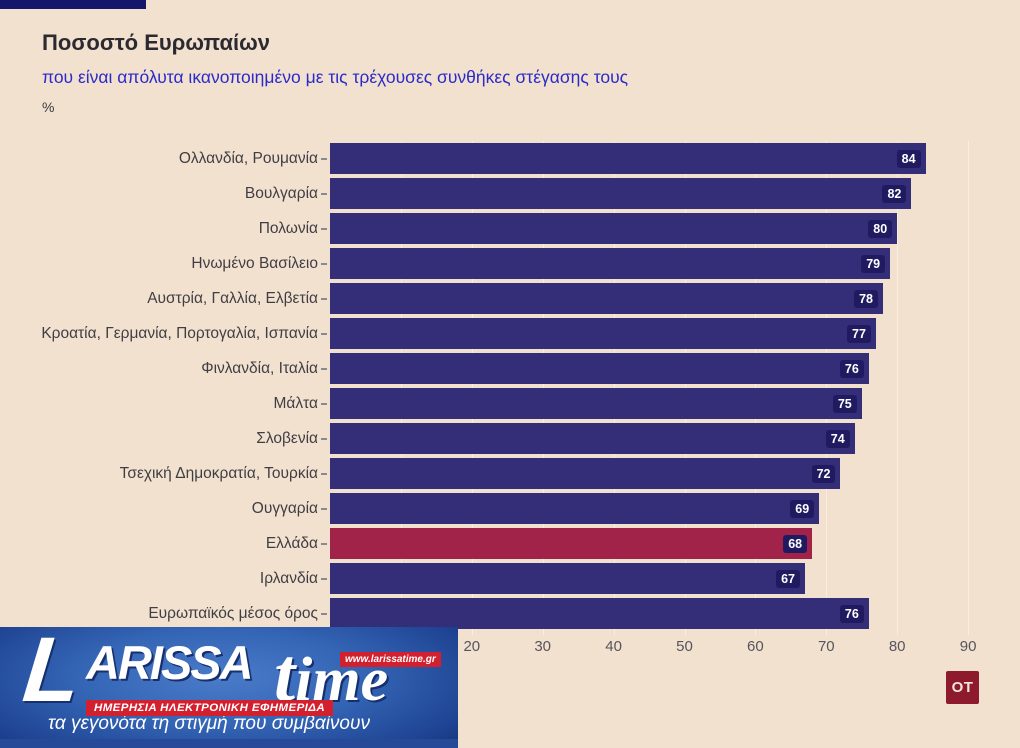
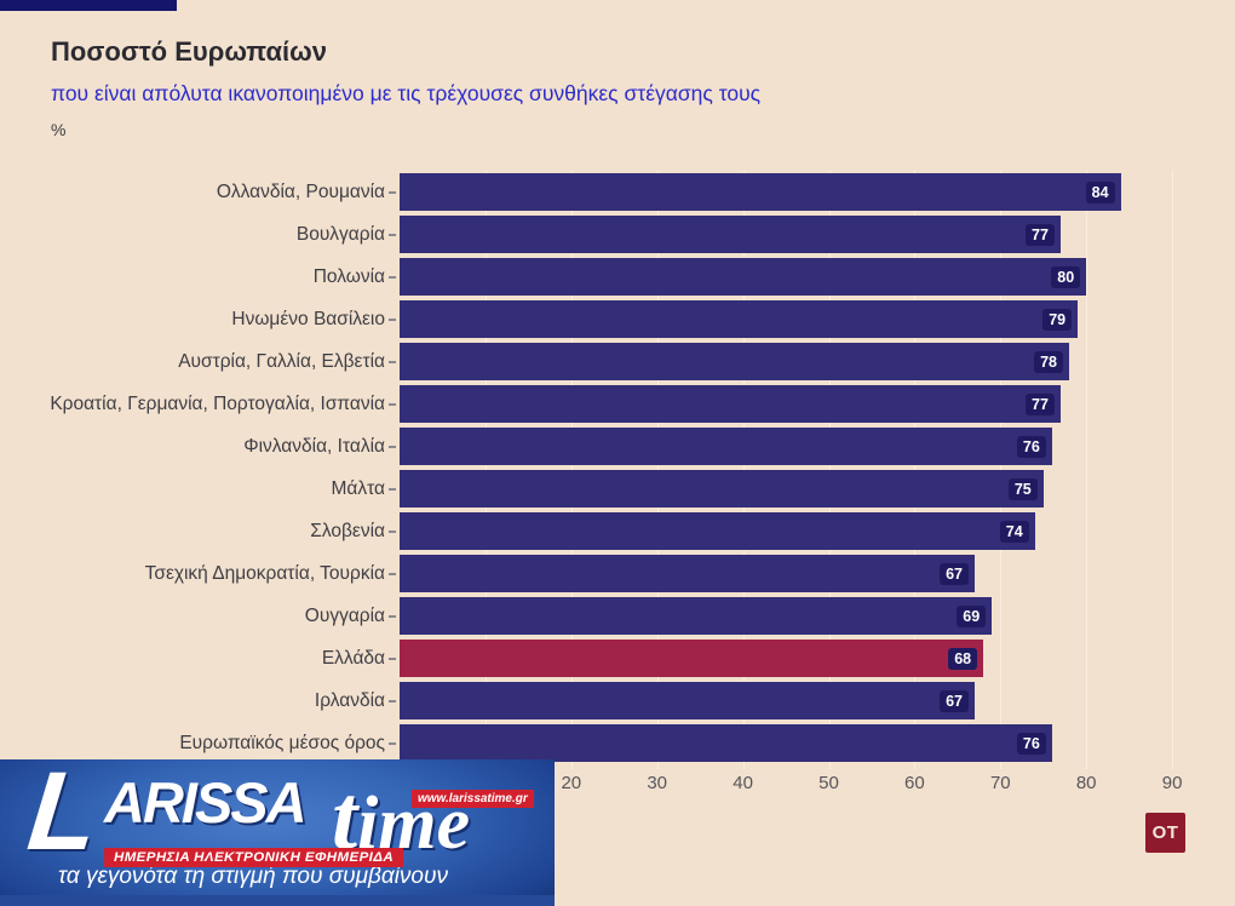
Βουλγαρία: 82 -> 77
Τσεχική Δημοκρατία, Τουρκία: 72 -> 67
